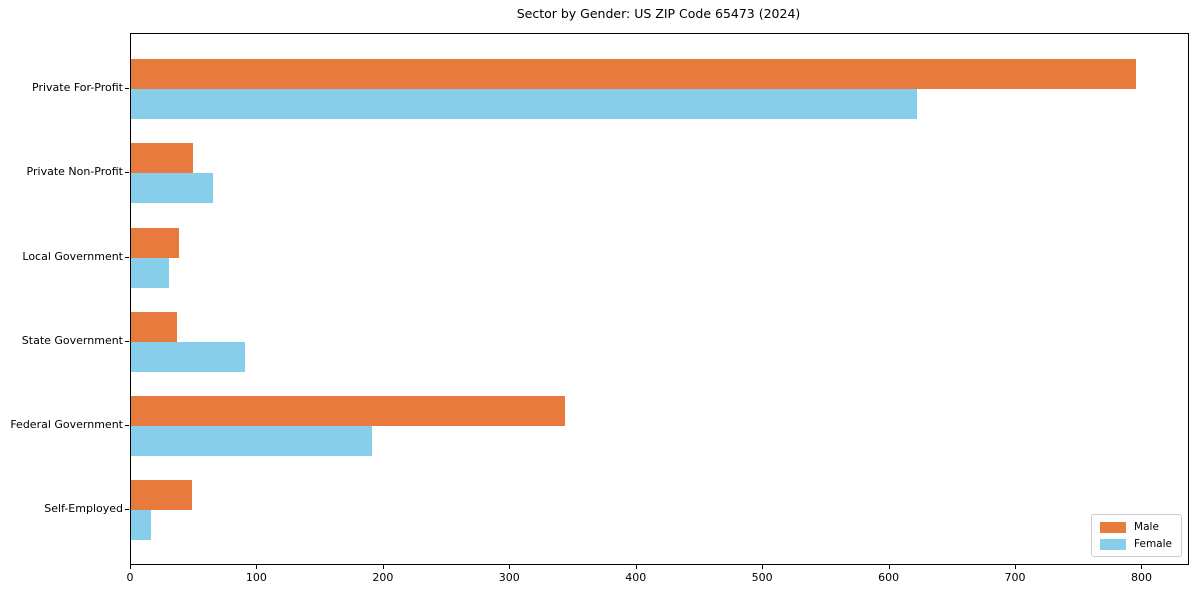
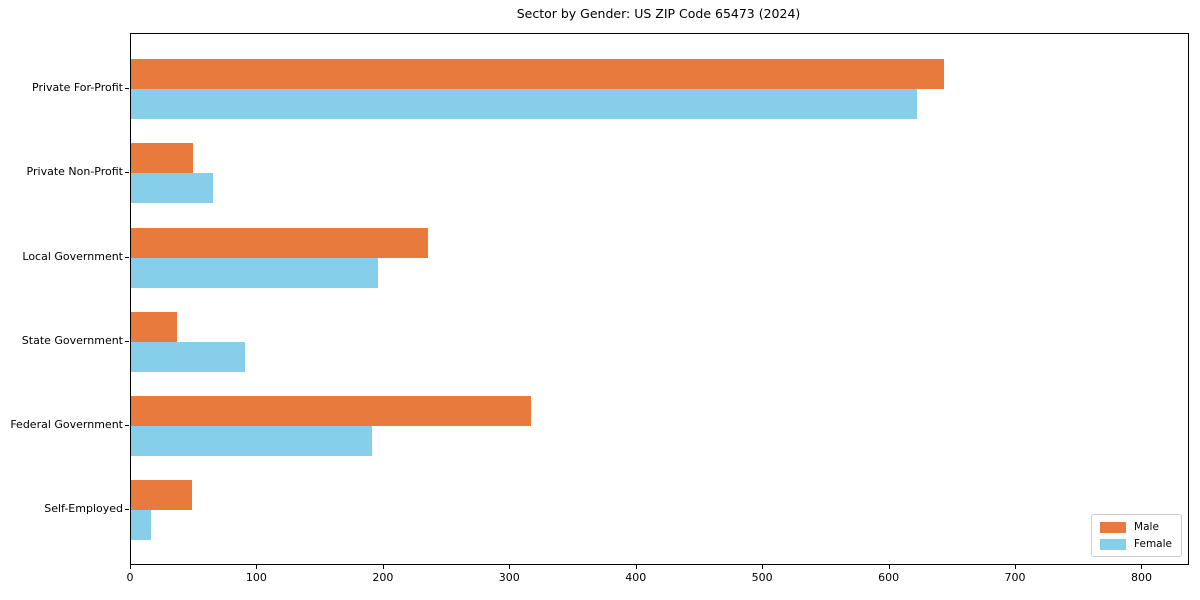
Male/Private For-Profit: 795 -> 643
Male/Local Government: 38 -> 235
Female/Local Government: 30 -> 195
Male/Federal Government: 343 -> 316
